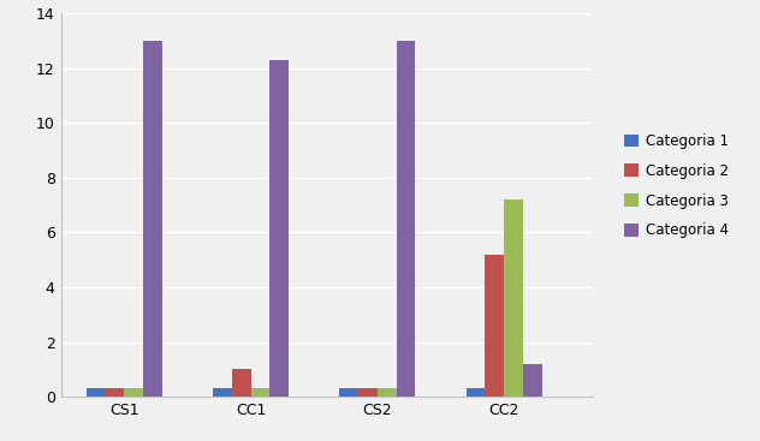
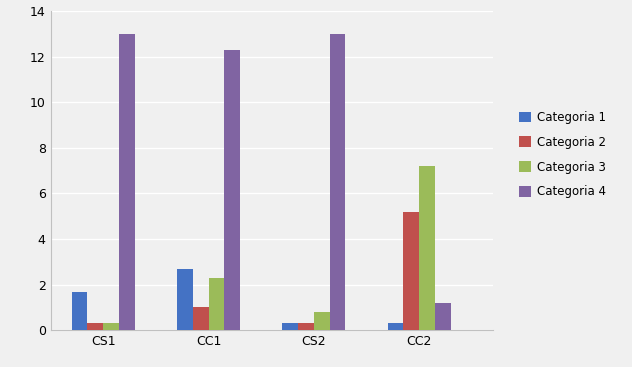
Categoria 1/CS1: 0.3 -> 1.7
Categoria 1/CC1: 0.3 -> 2.7
Categoria 3/CC1: 0.3 -> 2.3
Categoria 3/CS2: 0.3 -> 0.8
